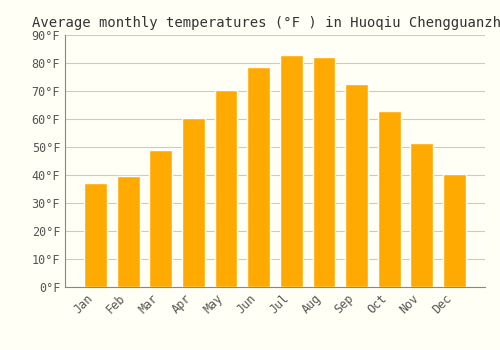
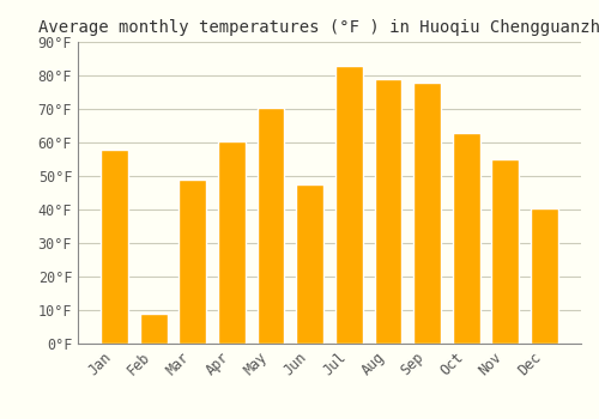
Jan: 37.0°F -> 58.0°F
Feb: 39.5°F -> 9.0°F
Jun: 78.5°F -> 47.5°F
Aug: 82.0°F -> 79.0°F
Sep: 72.5°F -> 78.0°F
Nov: 51.5°F -> 55.0°F
